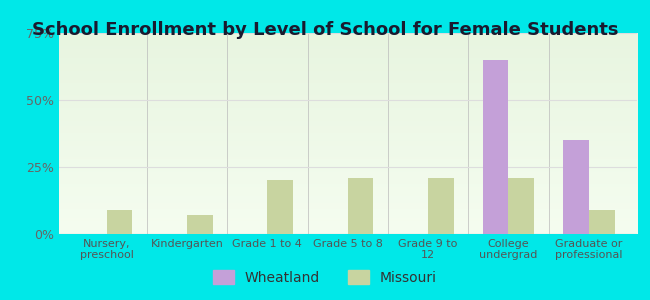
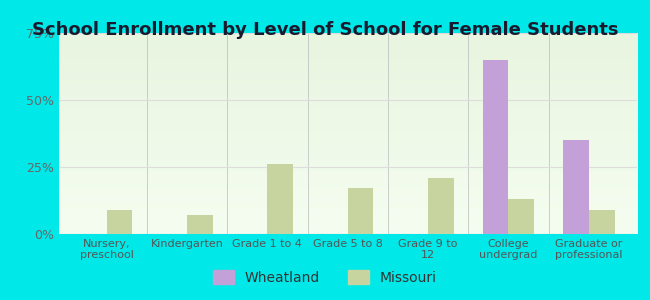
Missouri/Grade 1 to 4: 20% -> 26%
Missouri/Grade 5 to 8: 21% -> 17%
Missouri/College undergrad: 21% -> 13%
